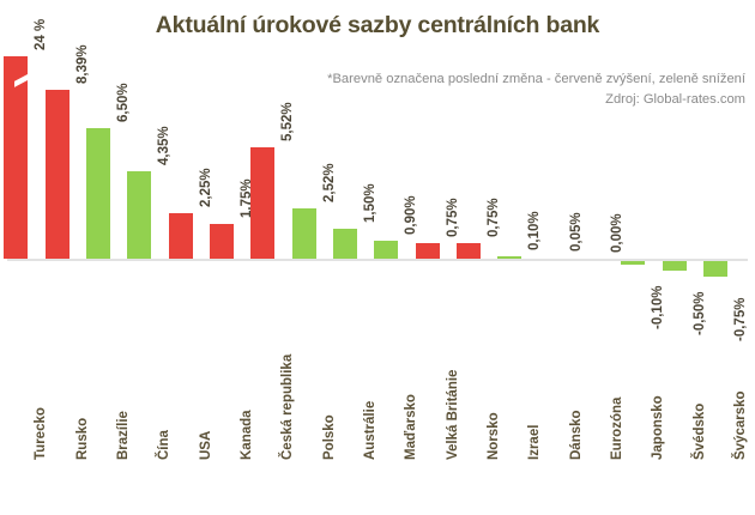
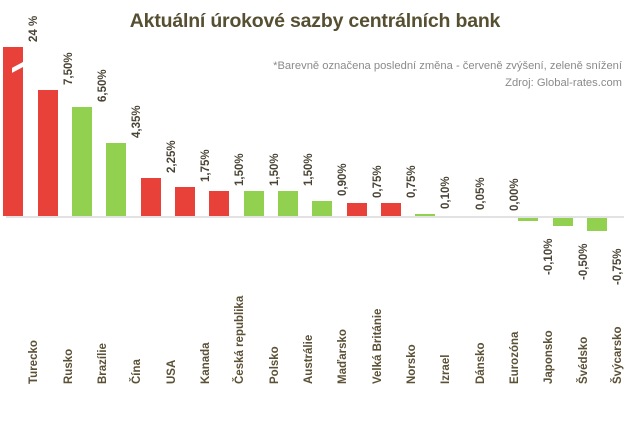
Rusko: 8,39% -> 7,50%
Česká republika: 5,52% -> 1,50%
Polsko: 2,52% -> 1,50%
